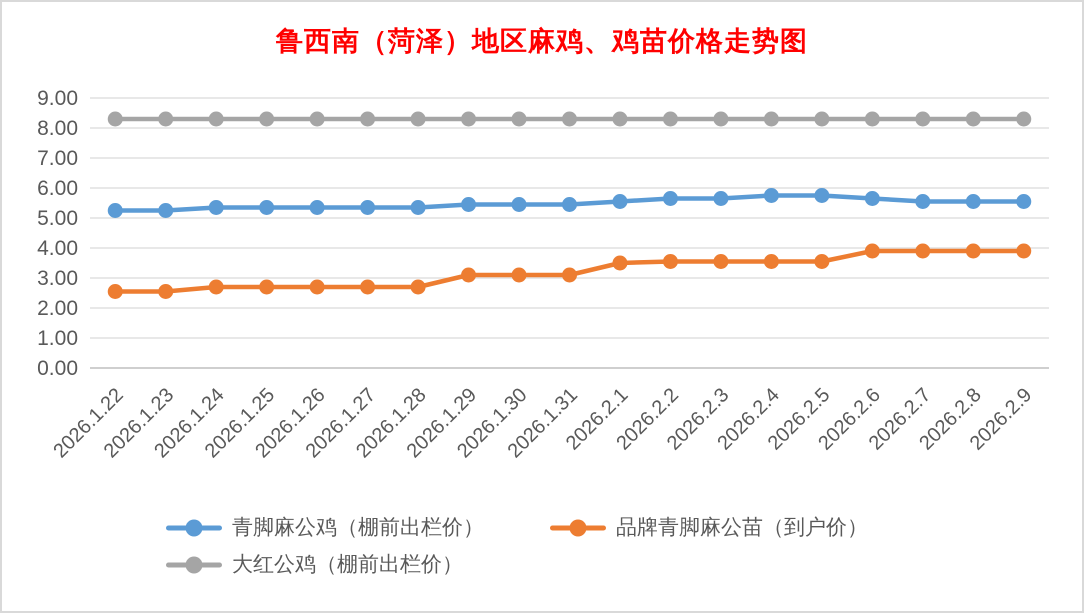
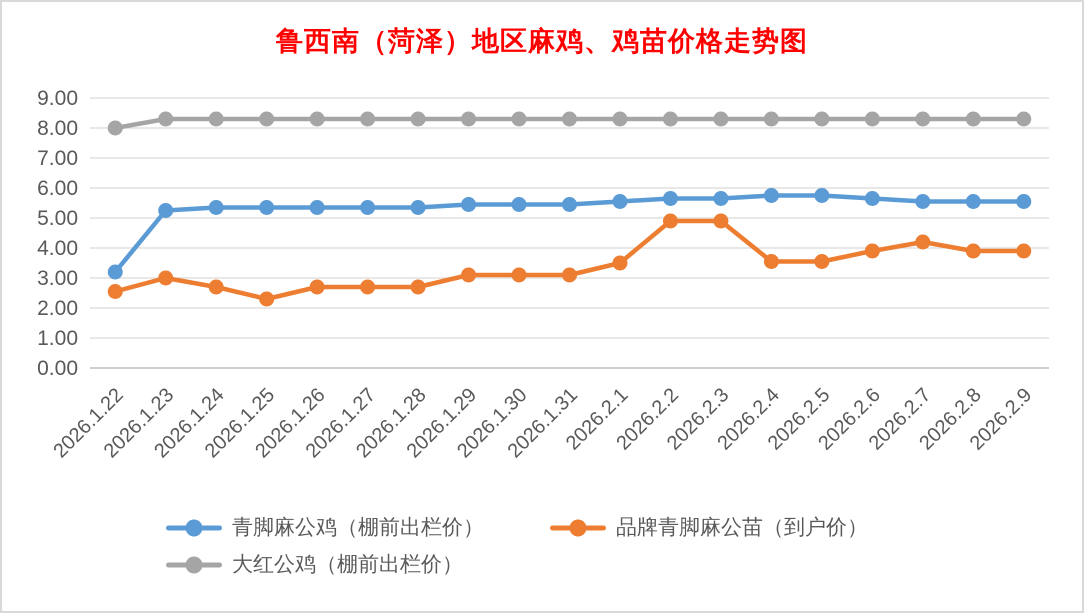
青脚麻公鸡（棚前出栏价）/2026.1.22: 5.2 -> 3.2
大红公鸡（棚前出栏价）/2026.1.22: 8.3 -> 8.0
品牌青脚麻公苗（到户价）/2026.1.23: 2.5 -> 3.0
品牌青脚麻公苗（到户价）/2026.1.25: 2.7 -> 2.3
品牌青脚麻公苗（到户价）/2026.2.2: 3.5 -> 4.9
品牌青脚麻公苗（到户价）/2026.2.3: 3.5 -> 4.9
品牌青脚麻公苗（到户价）/2026.2.7: 3.9 -> 4.2
